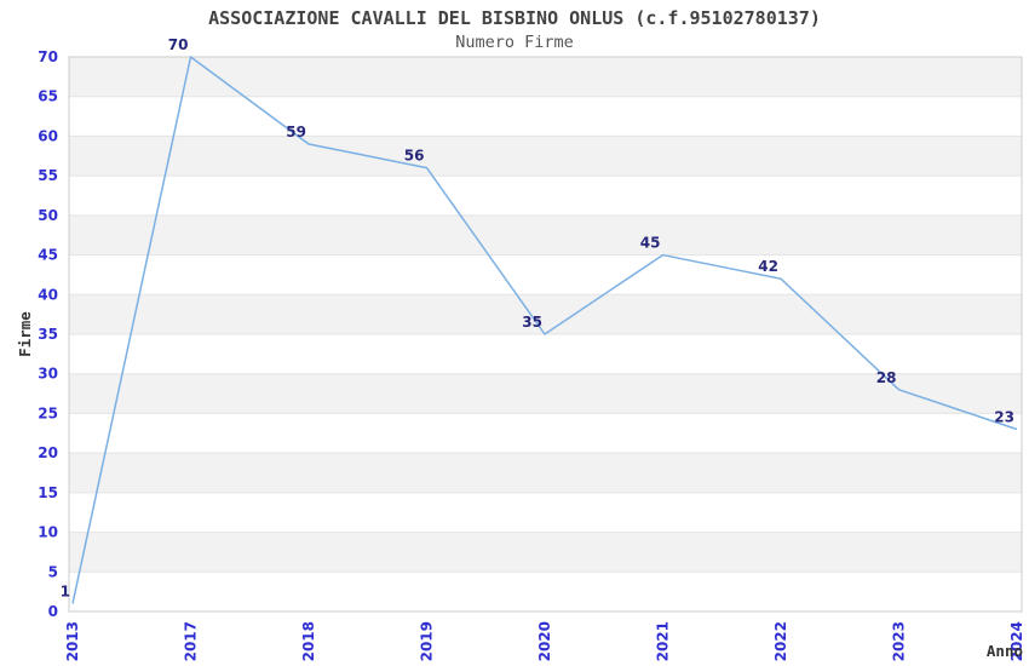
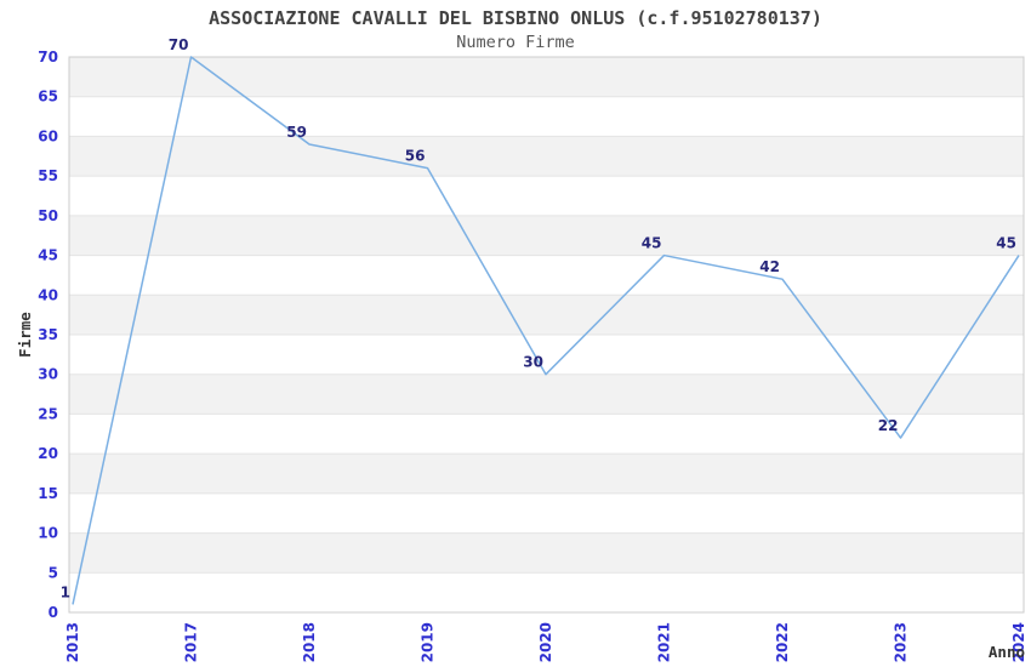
2020: 35 -> 30
2023: 28 -> 22
2024: 23 -> 45
